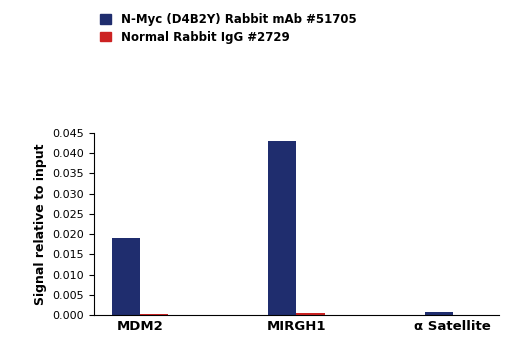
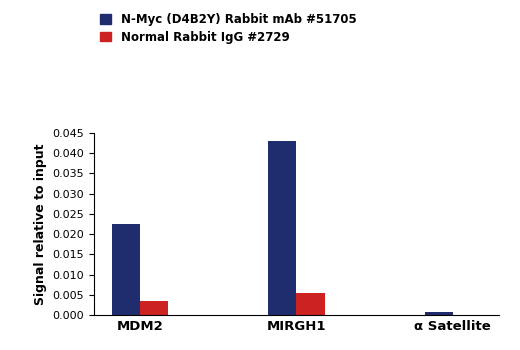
N-Myc (D4B2Y) Rabbit mAb #51705/MDM2: 0.0190 -> 0.0225
Normal Rabbit IgG #2729/MDM2: 0.0002 -> 0.0035
Normal Rabbit IgG #2729/MIRGH1: 0.0004 -> 0.0055
